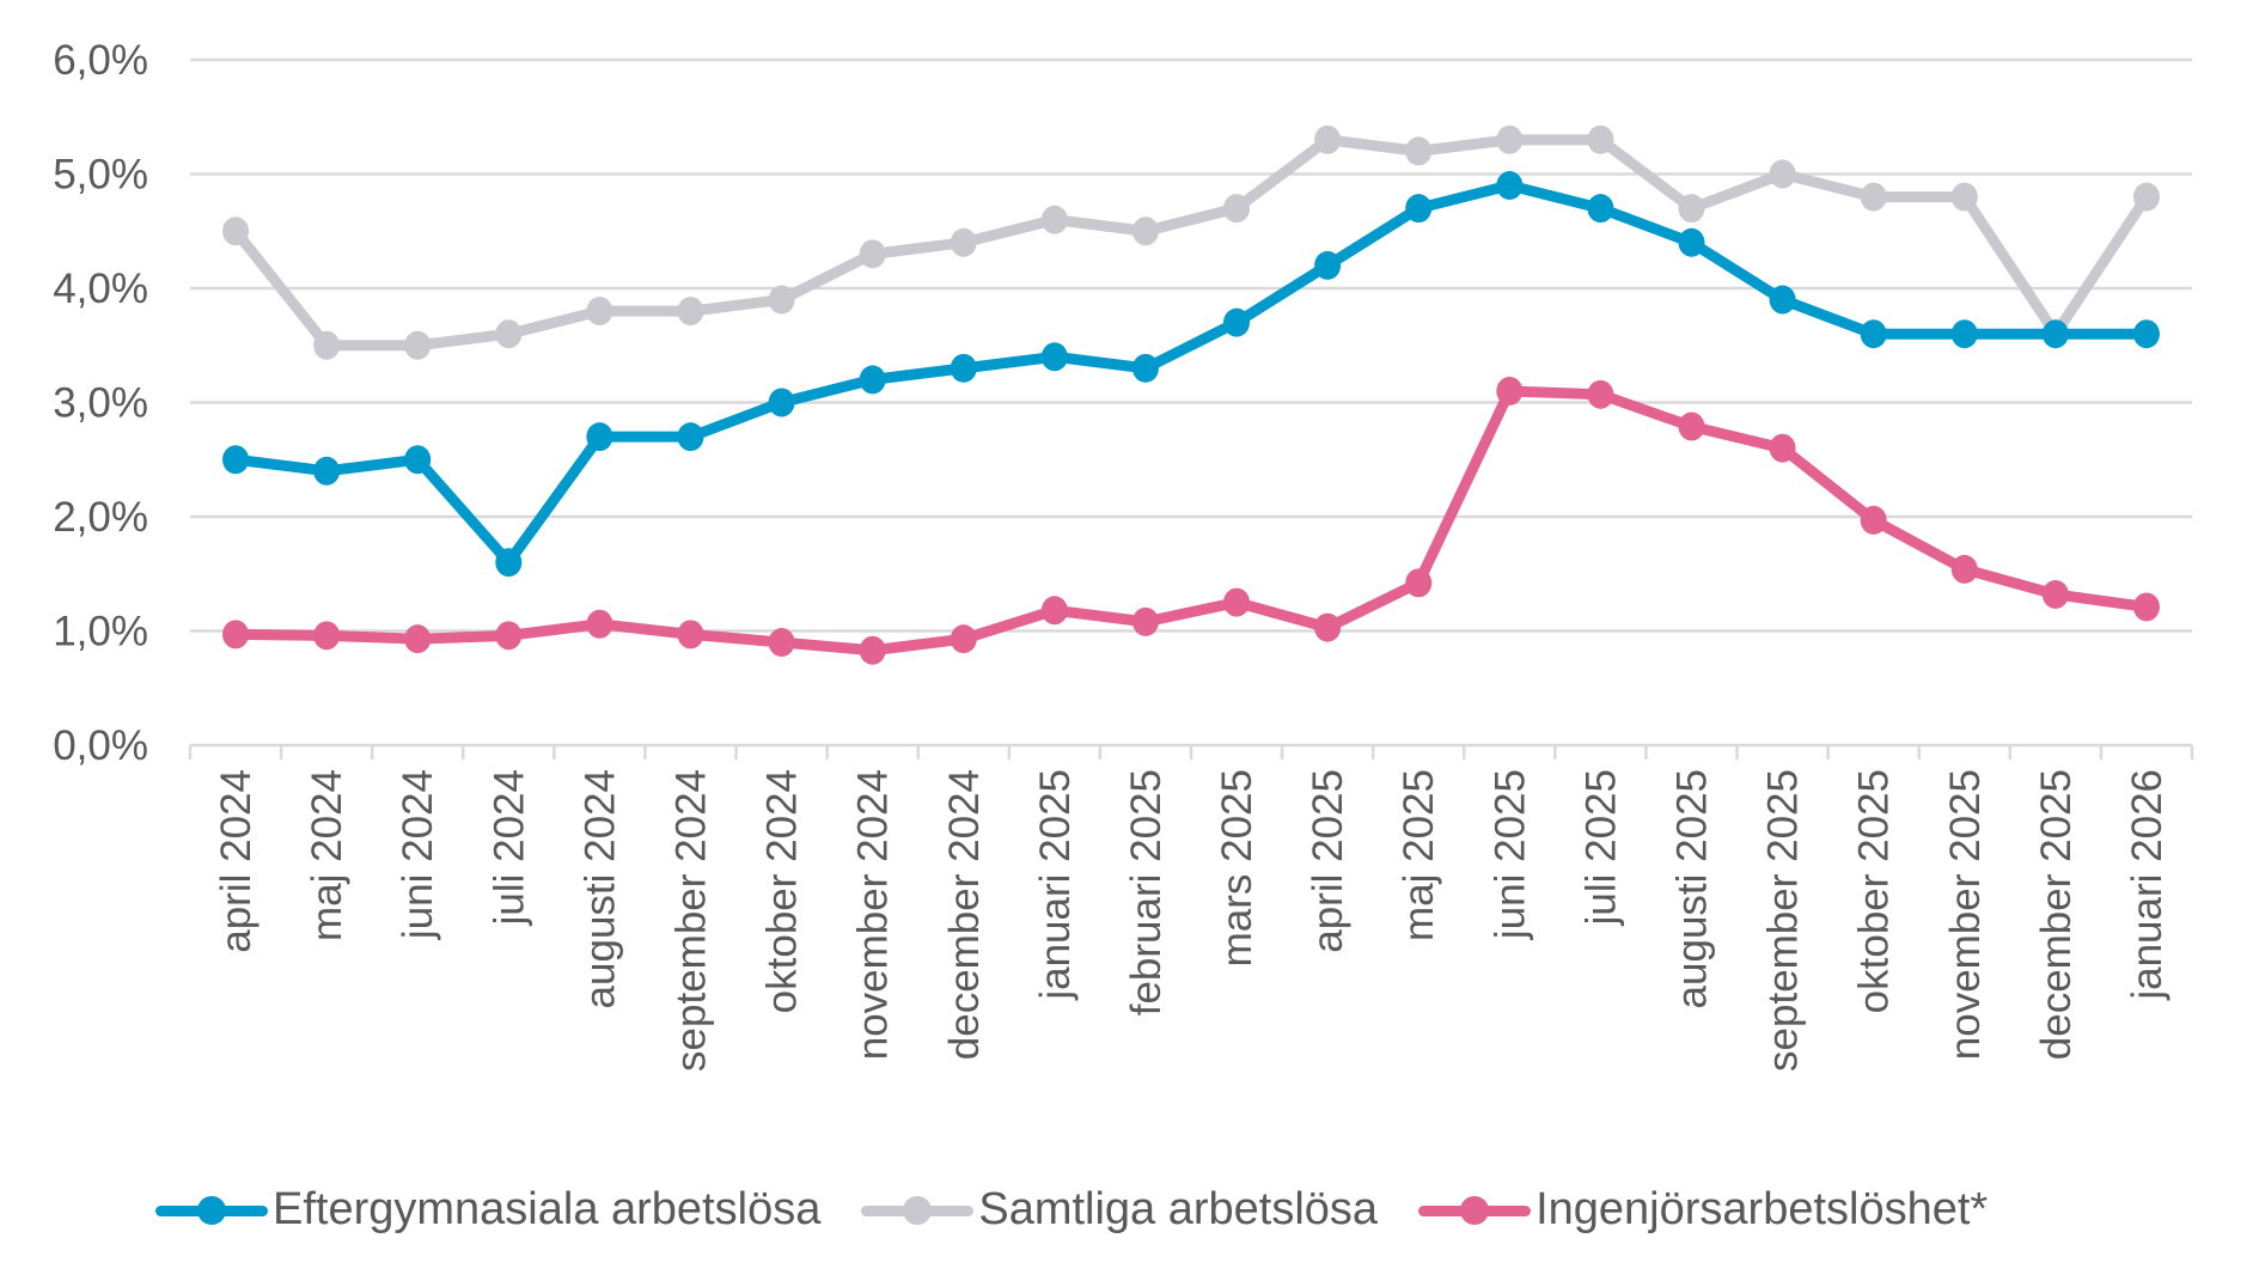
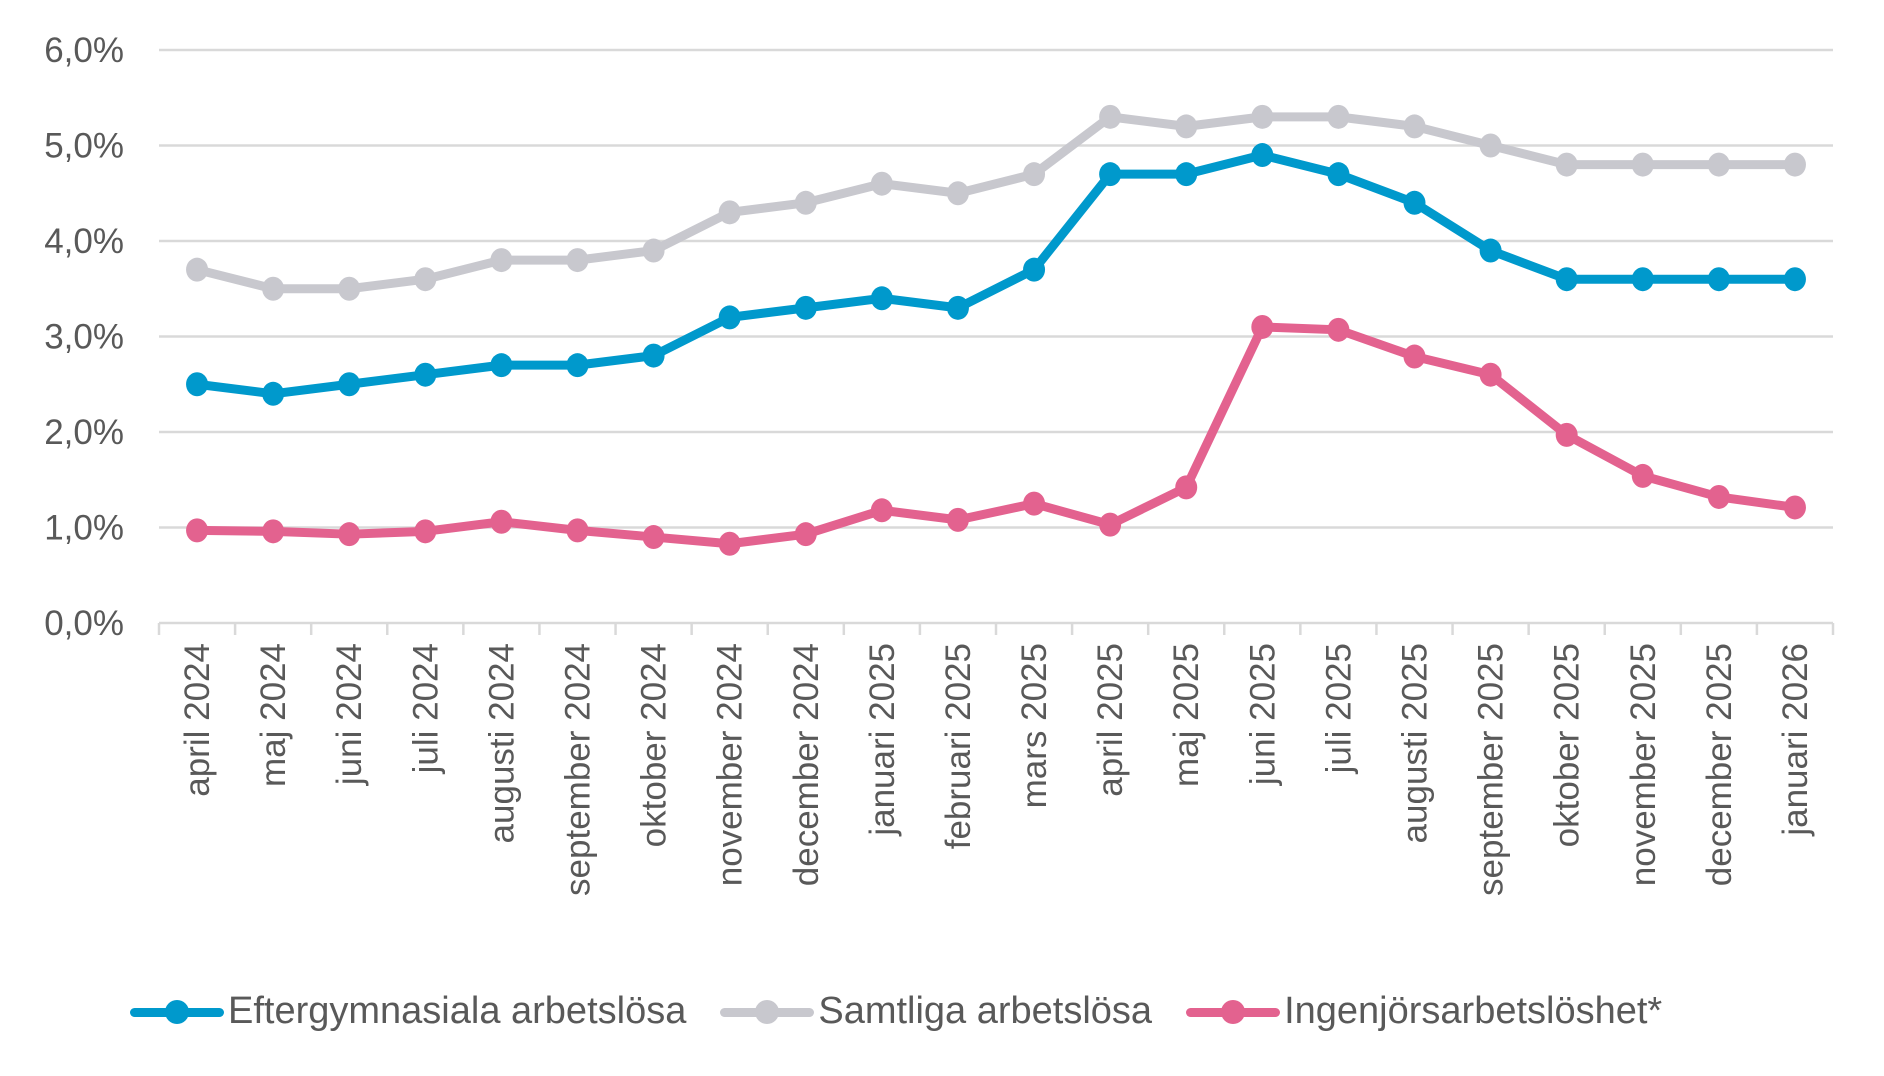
Samtliga arbetslösa/april 2024: 4,5% -> 3,7%
Eftergymnasiala arbetslösa/juli 2024: 1,6% -> 2,6%
Eftergymnasiala arbetslösa/oktober 2024: 3,0% -> 2,8%
Eftergymnasiala arbetslösa/april 2025: 4,2% -> 4,7%
Samtliga arbetslösa/augusti 2025: 4,7% -> 5,2%
Samtliga arbetslösa/december 2025: 3,6% -> 4,8%
